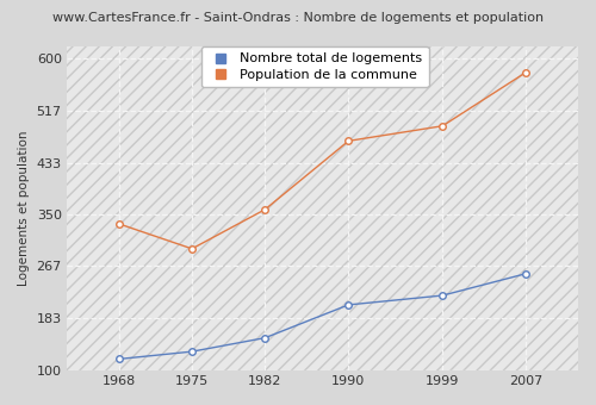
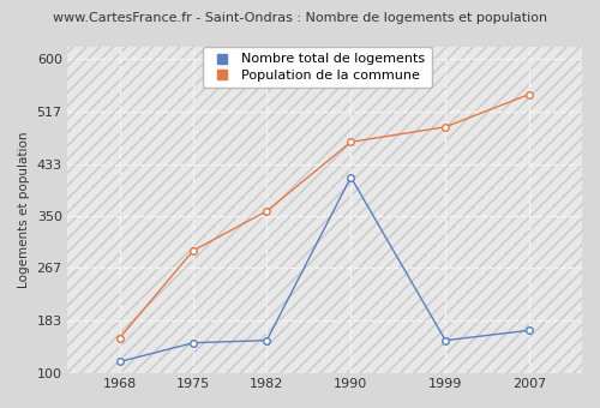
Population de la commune/1968: 335 -> 156
Nombre total de logements/1975: 130 -> 148
Nombre total de logements/1990: 205 -> 412
Nombre total de logements/1999: 220 -> 152
Nombre total de logements/2007: 255 -> 168
Population de la commune/2007: 578 -> 544
